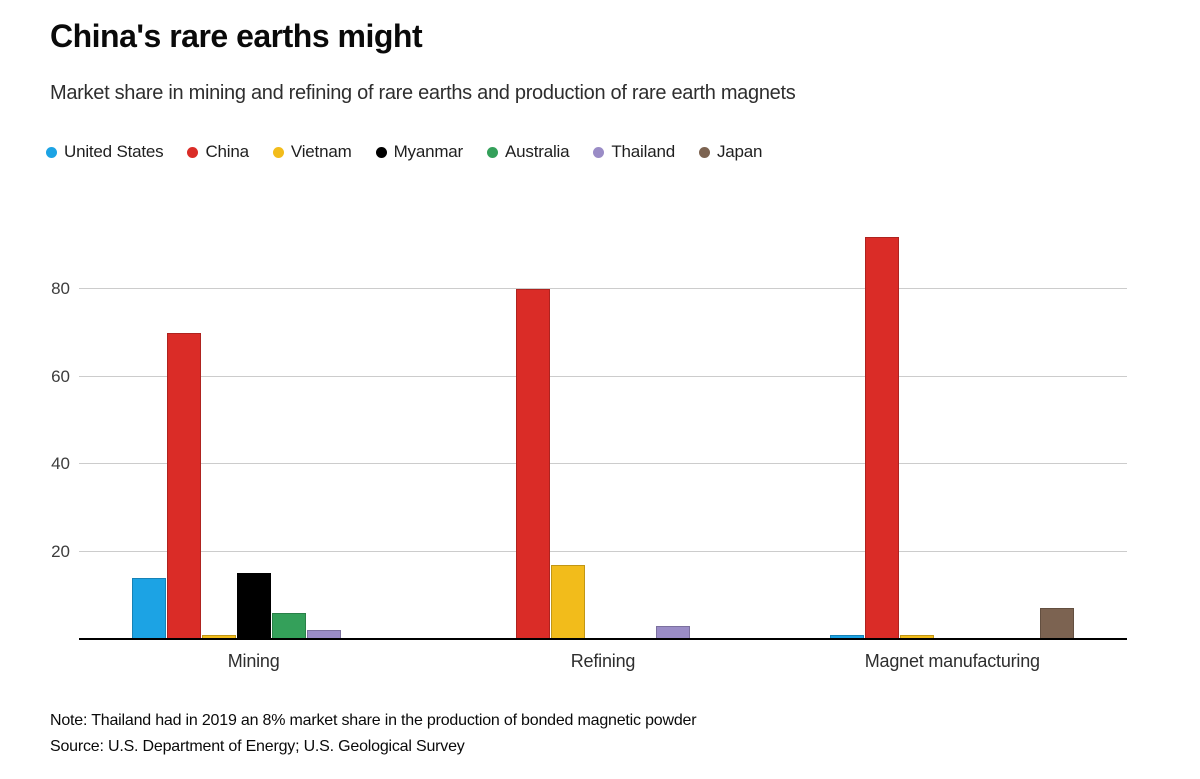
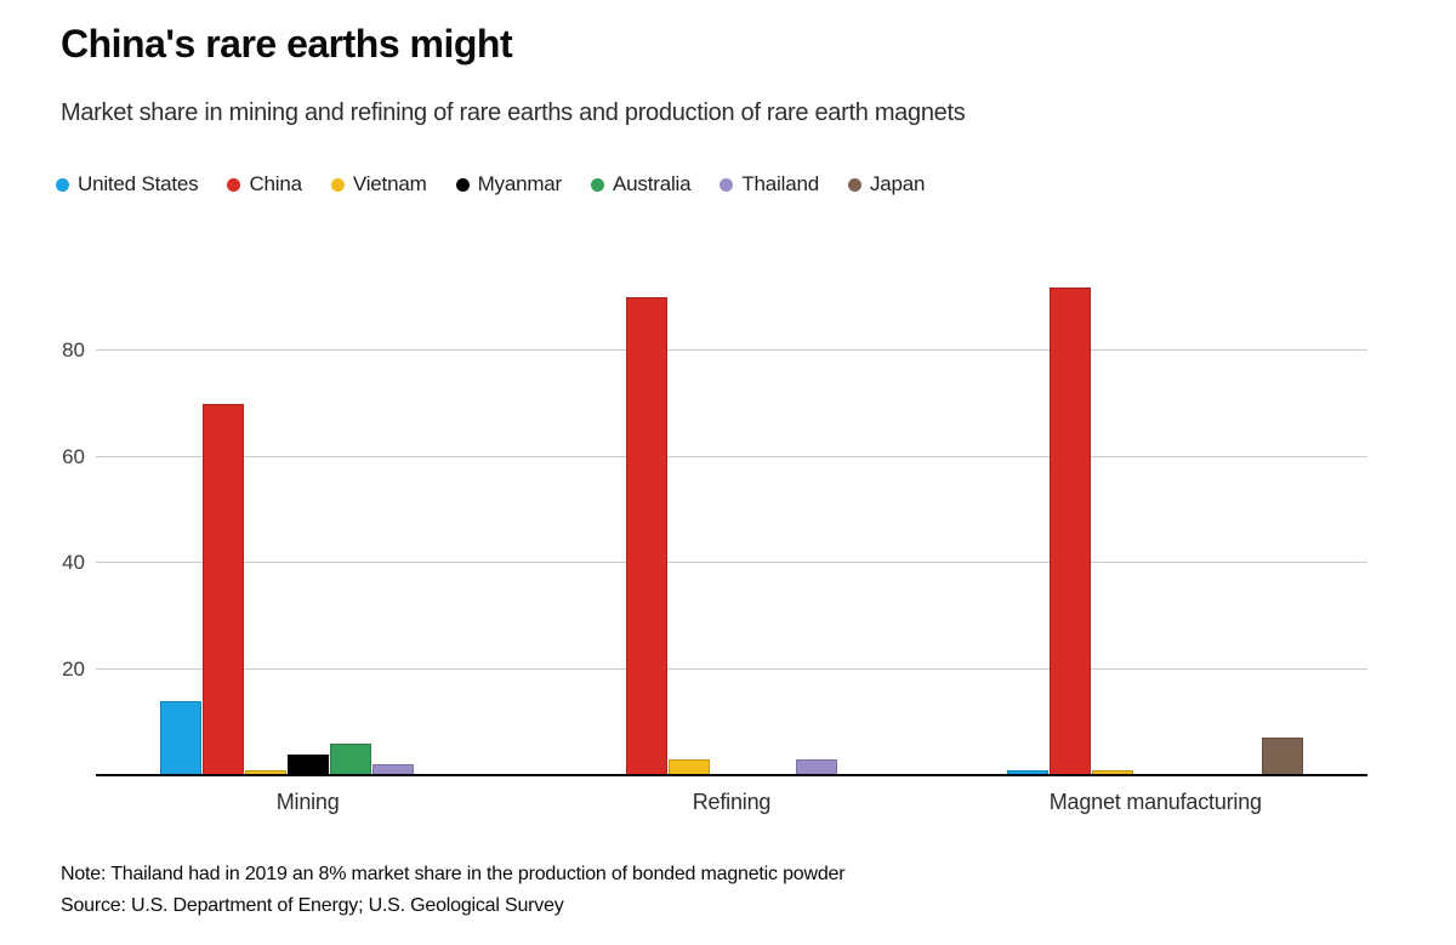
Myanmar/Mining: 15 -> 4
China/Refining: 80 -> 90
Vietnam/Refining: 17 -> 3
